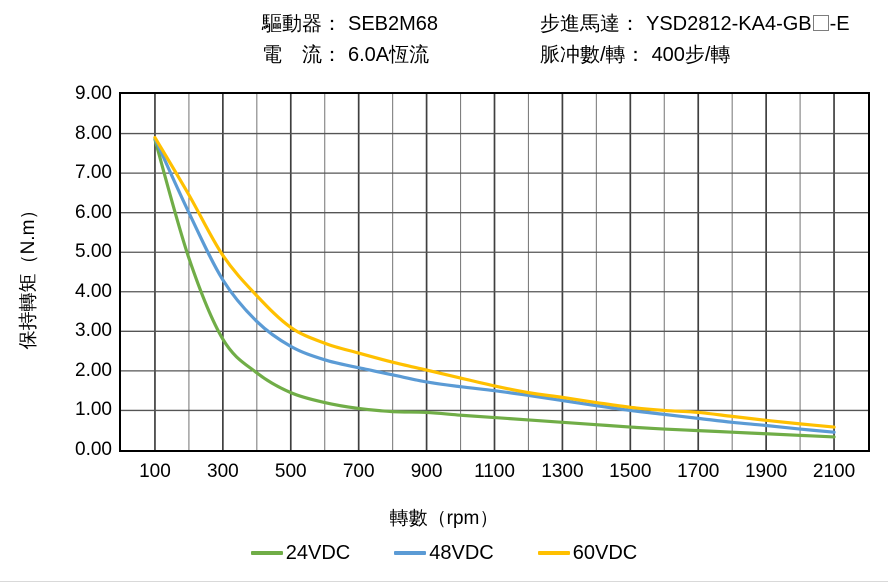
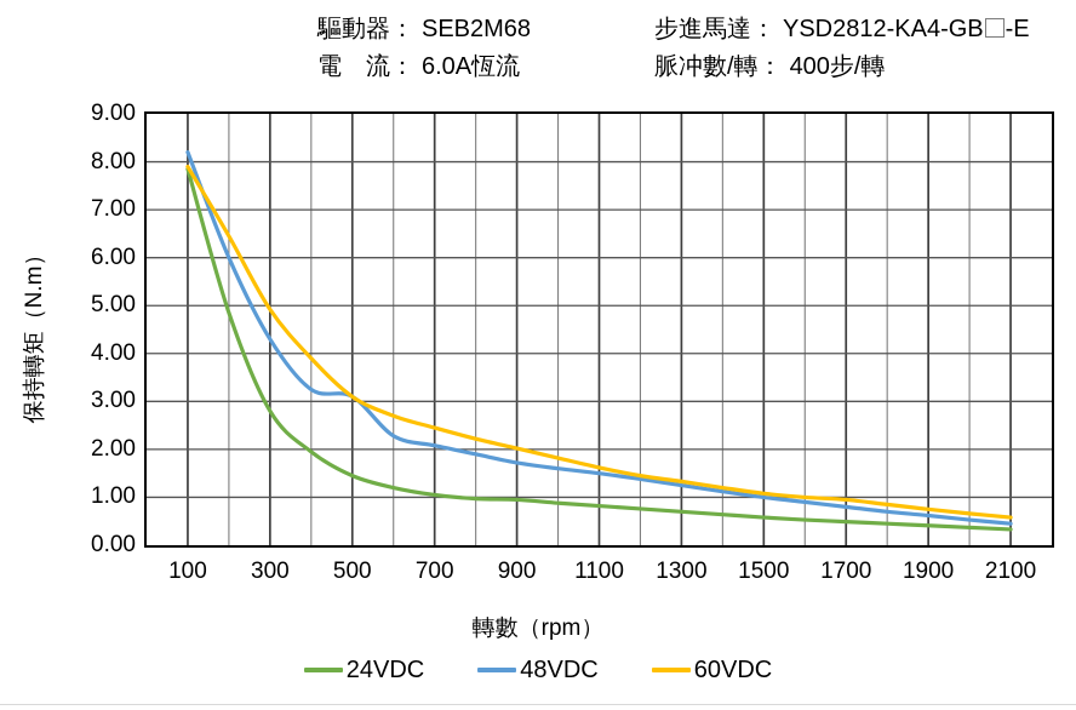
48VDC/100: 7.9 -> 8.2
48VDC/500: 2.6 -> 3.1
